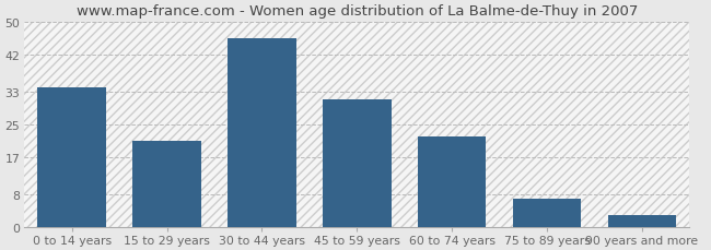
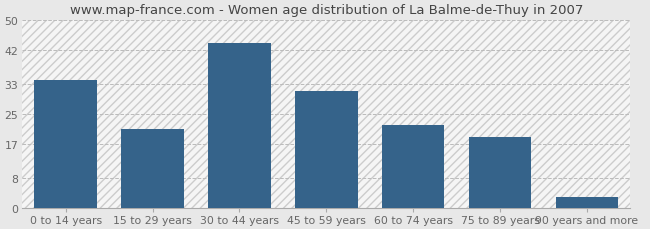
30 to 44 years: 46 -> 44
75 to 89 years: 7 -> 19
